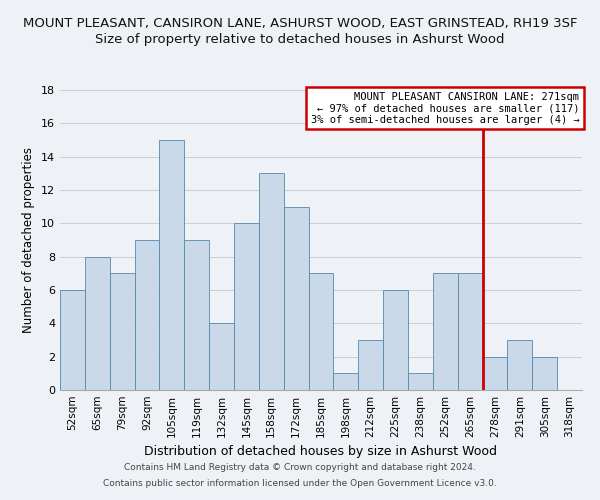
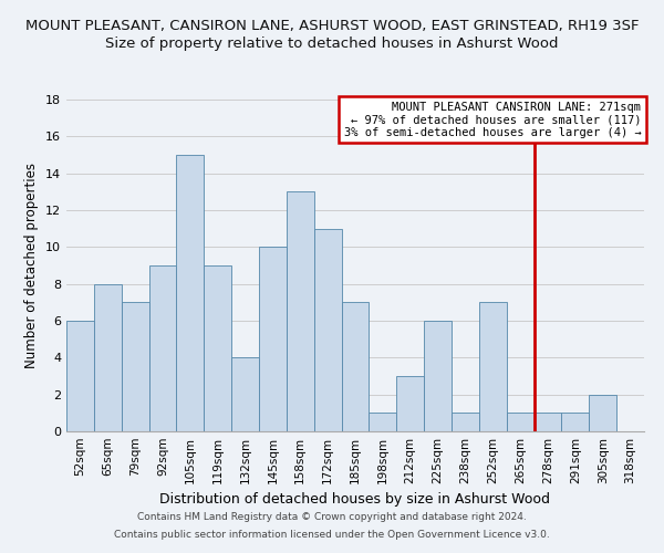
265sqm: 7 -> 1
278sqm: 2 -> 1
291sqm: 3 -> 1
